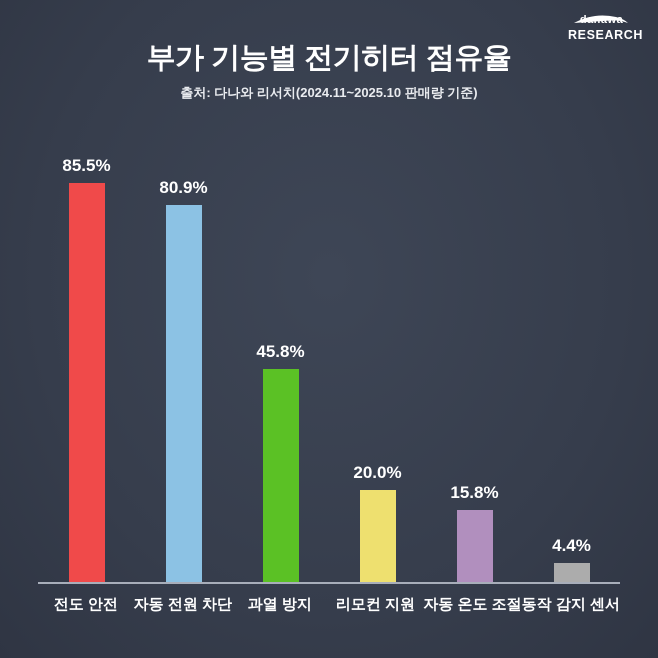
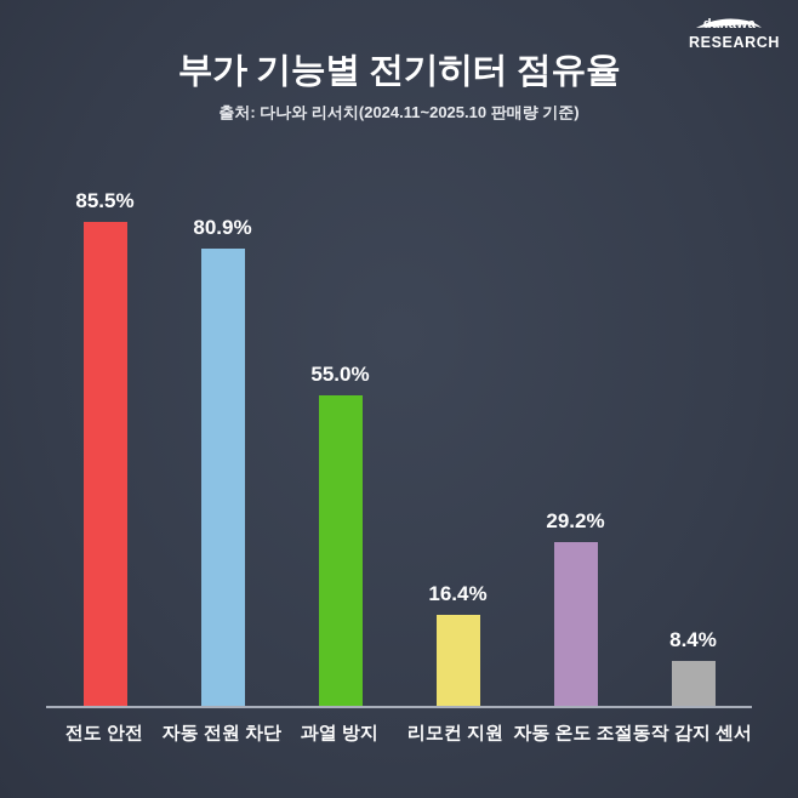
과열 방지: 45.8% -> 55.0%
리모컨 지원: 20.0% -> 16.4%
자동 온도 조절: 15.8% -> 29.2%
동작 감지 센서: 4.4% -> 8.4%
